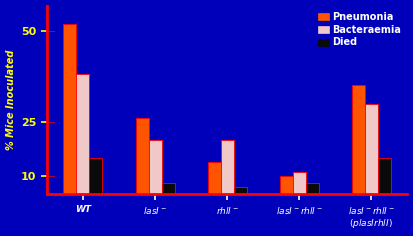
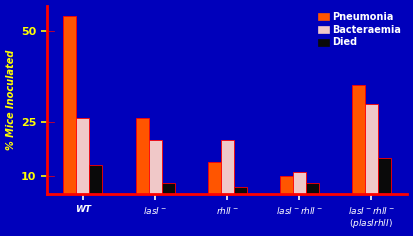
Pneumonia/WT: 52 -> 54
Bacteraemia/WT: 38 -> 26
Died/WT: 15 -> 13
